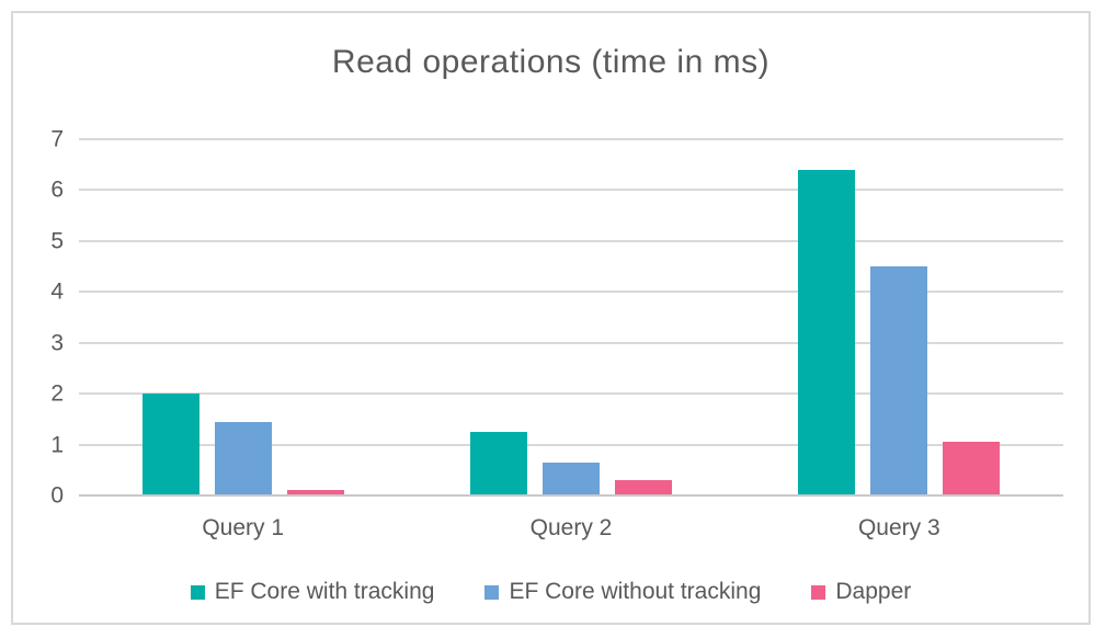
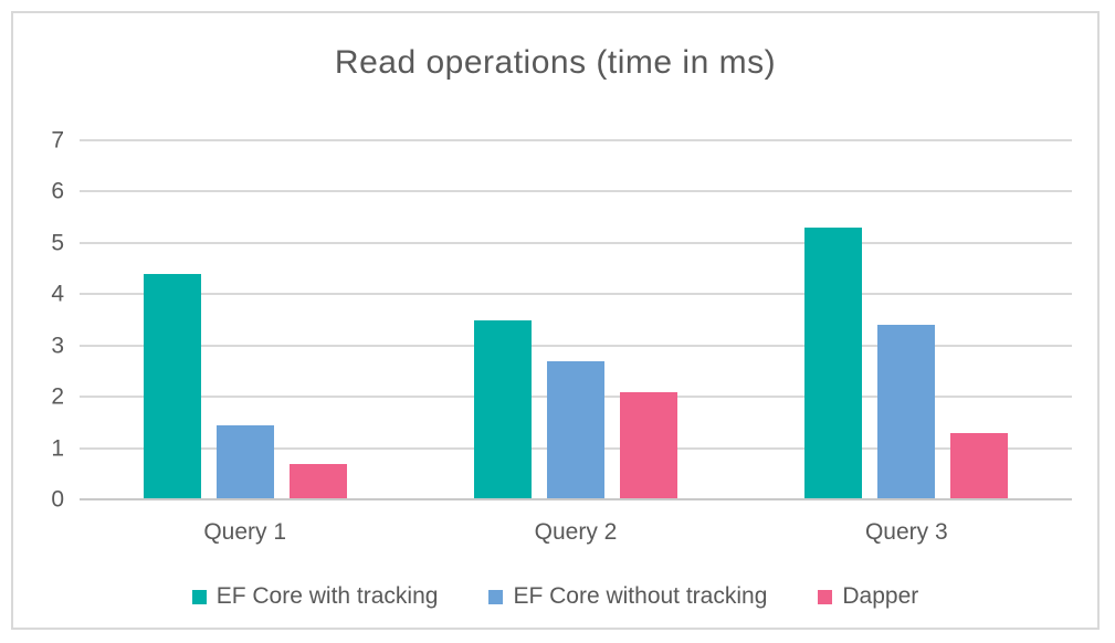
EF Core with tracking/Query 1: 2.0 -> 4.4
Dapper/Query 1: 0.1 -> 0.7
EF Core with tracking/Query 2: 1.2 -> 3.5
EF Core without tracking/Query 2: 0.7 -> 2.7
Dapper/Query 2: 0.3 -> 2.1
EF Core with tracking/Query 3: 6.4 -> 5.3
EF Core without tracking/Query 3: 4.5 -> 3.4
Dapper/Query 3: 1.1 -> 1.3
